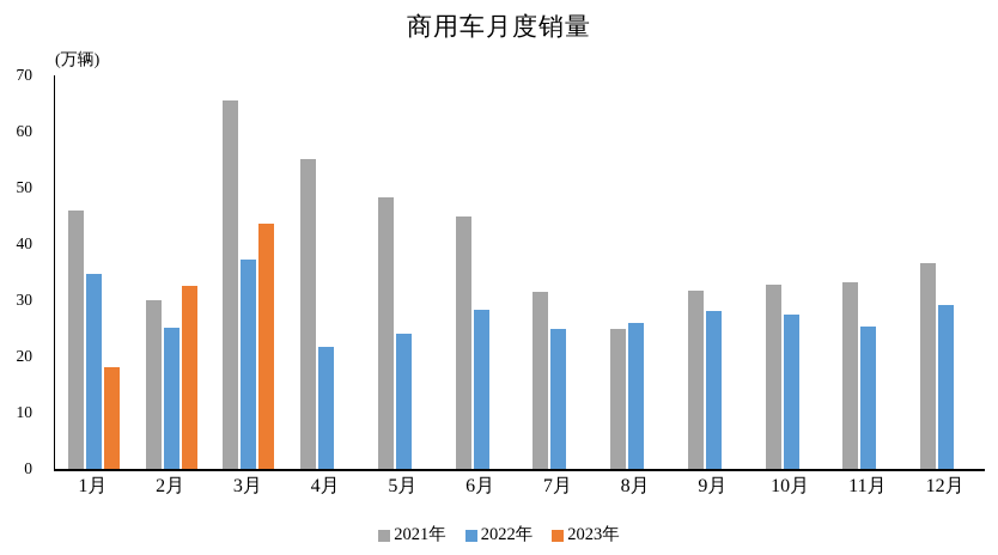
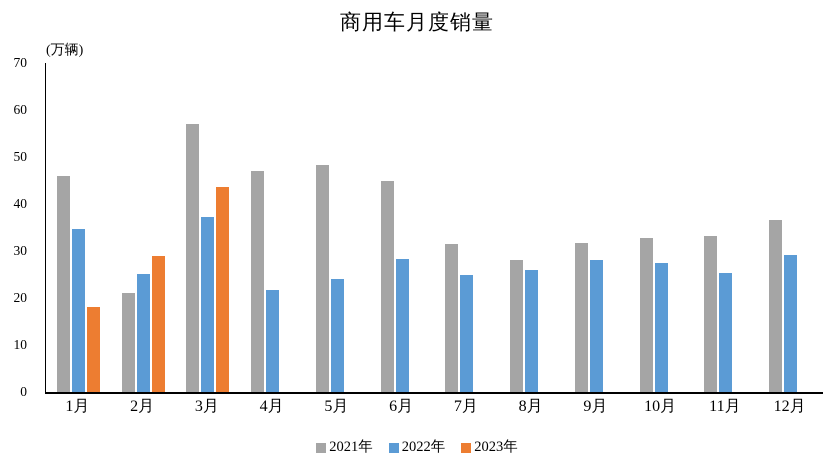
2021年/2月: 30 -> 21
2023年/2月: 32 -> 29
2021年/3月: 66 -> 57
2021年/4月: 55 -> 47
2021年/8月: 25 -> 28
